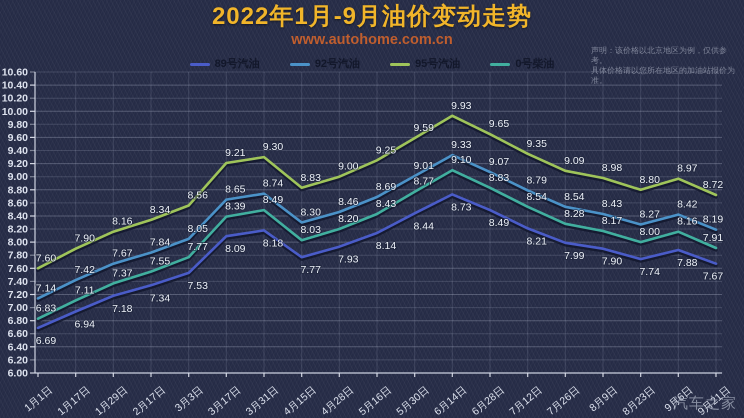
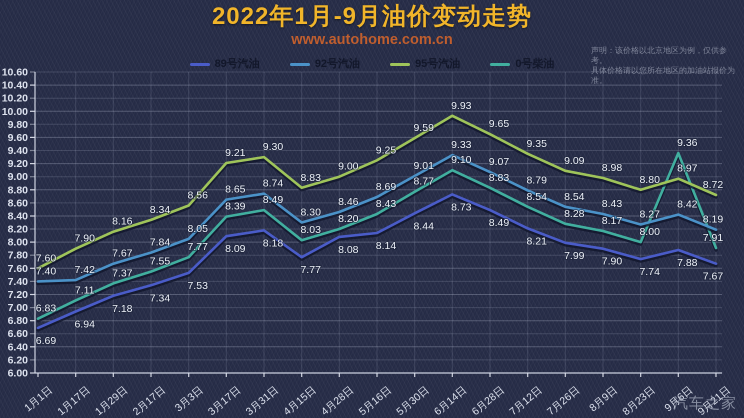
92号汽油/1月1日: 7.14 -> 7.40
89号汽油/4月28日: 7.93 -> 8.08
0号柴油/9月6日: 8.16 -> 9.36
